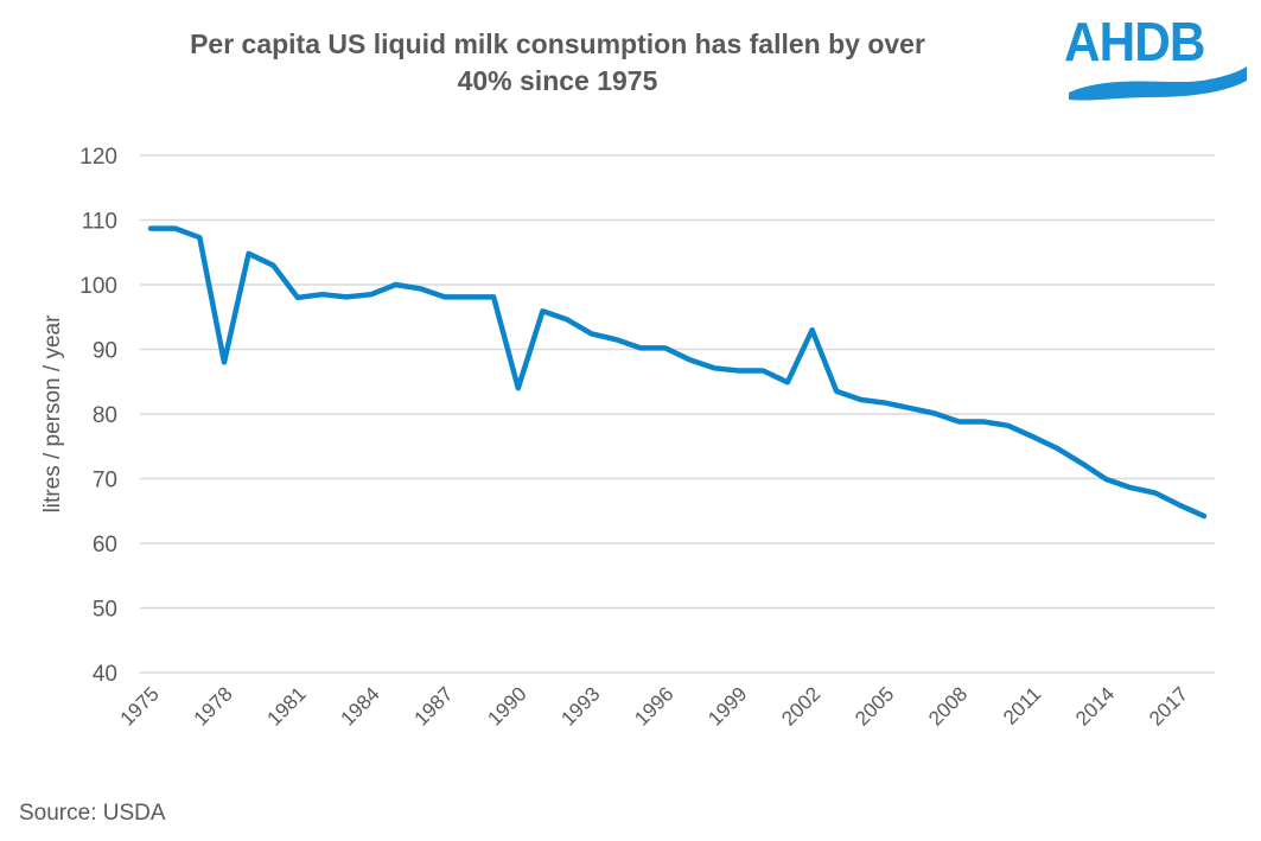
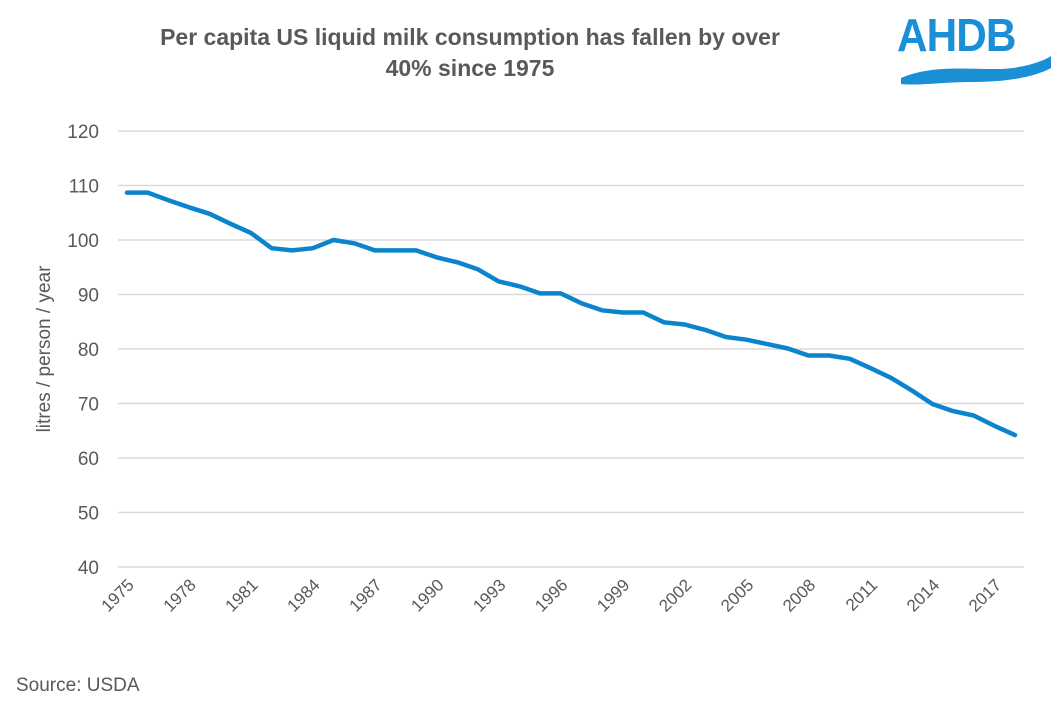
1978: 88 -> 106
1981: 98 -> 101
1990: 84 -> 97
2002: 93 -> 84
